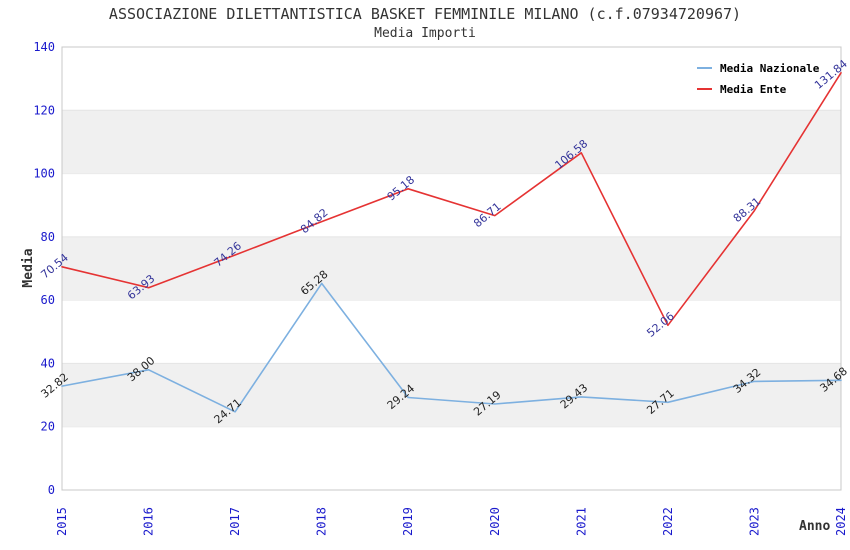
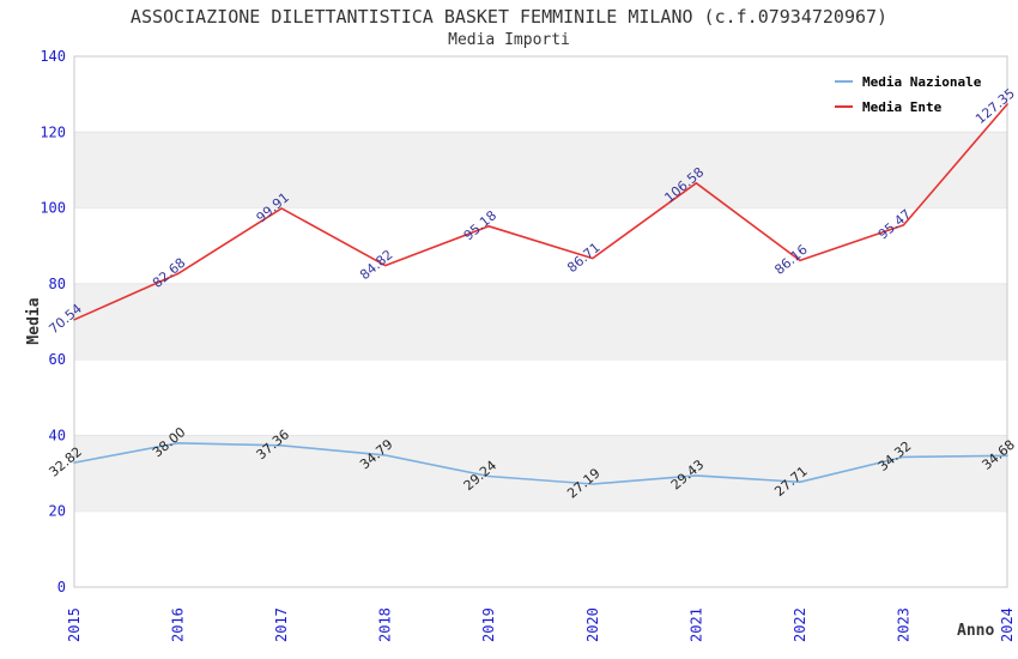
Media Ente/2016: 63.93 -> 82.68
Media Nazionale/2017: 24.71 -> 37.36
Media Ente/2017: 74.26 -> 99.91
Media Nazionale/2018: 65.28 -> 34.79
Media Ente/2022: 52.06 -> 86.16
Media Ente/2023: 88.31 -> 95.47
Media Ente/2024: 131.84 -> 127.35
